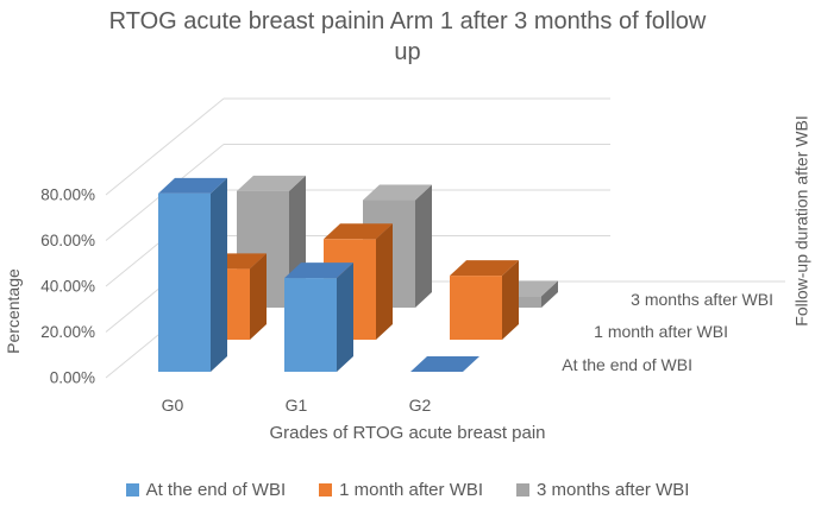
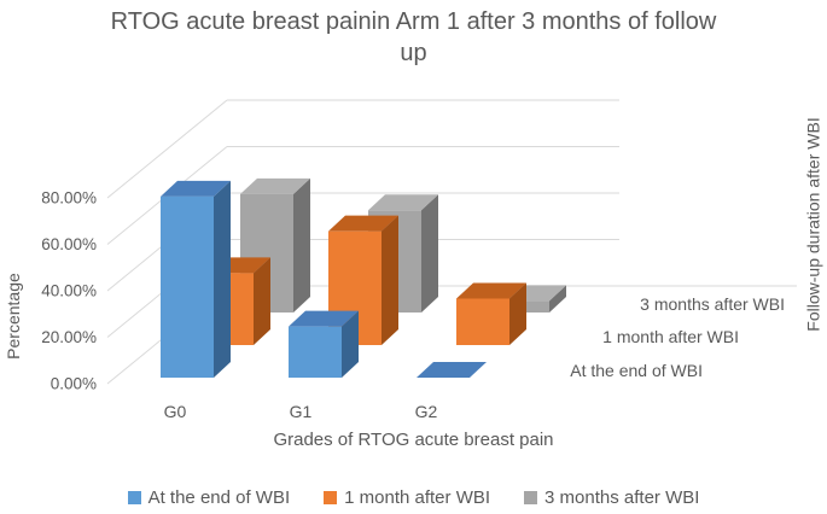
At the end of WBI/G1: 41% -> 22%
1 month after WBI/G1: 44% -> 49%
3 months after WBI/G1: 47% -> 44%
1 month after WBI/G2: 28% -> 20%
